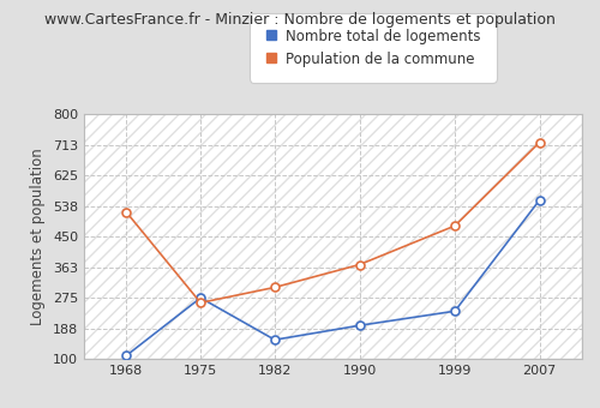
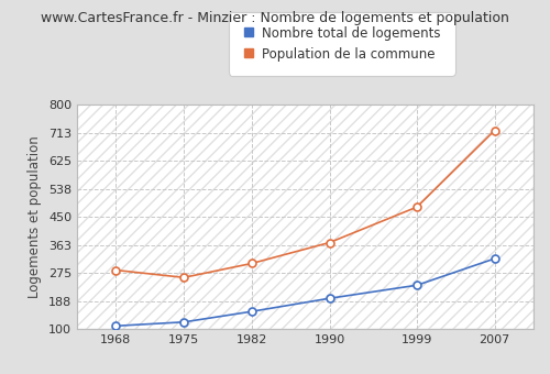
Population de la commune/1968: 520 -> 284
Nombre total de logements/1975: 275 -> 122
Nombre total de logements/2007: 555 -> 320
